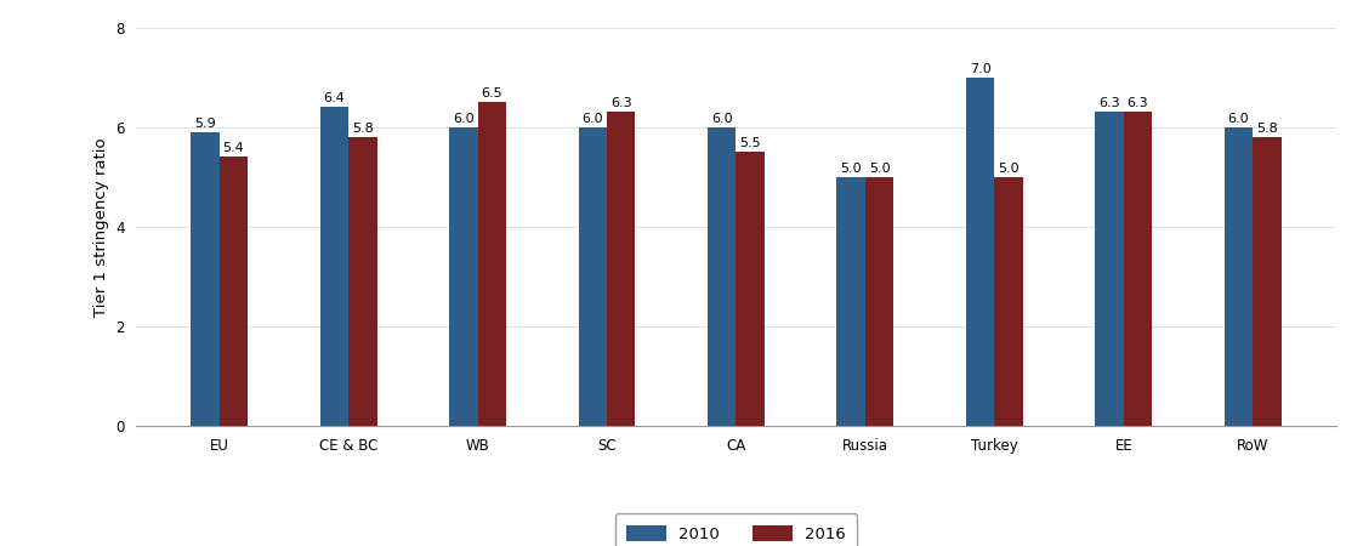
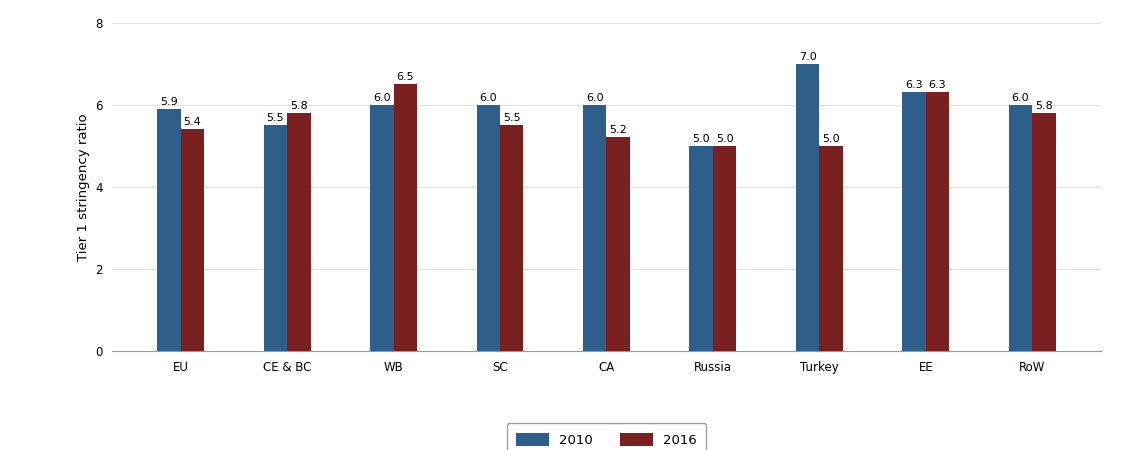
2010/CE & BC: 6.4 -> 5.5
2016/SC: 6.3 -> 5.5
2016/CA: 5.5 -> 5.2
